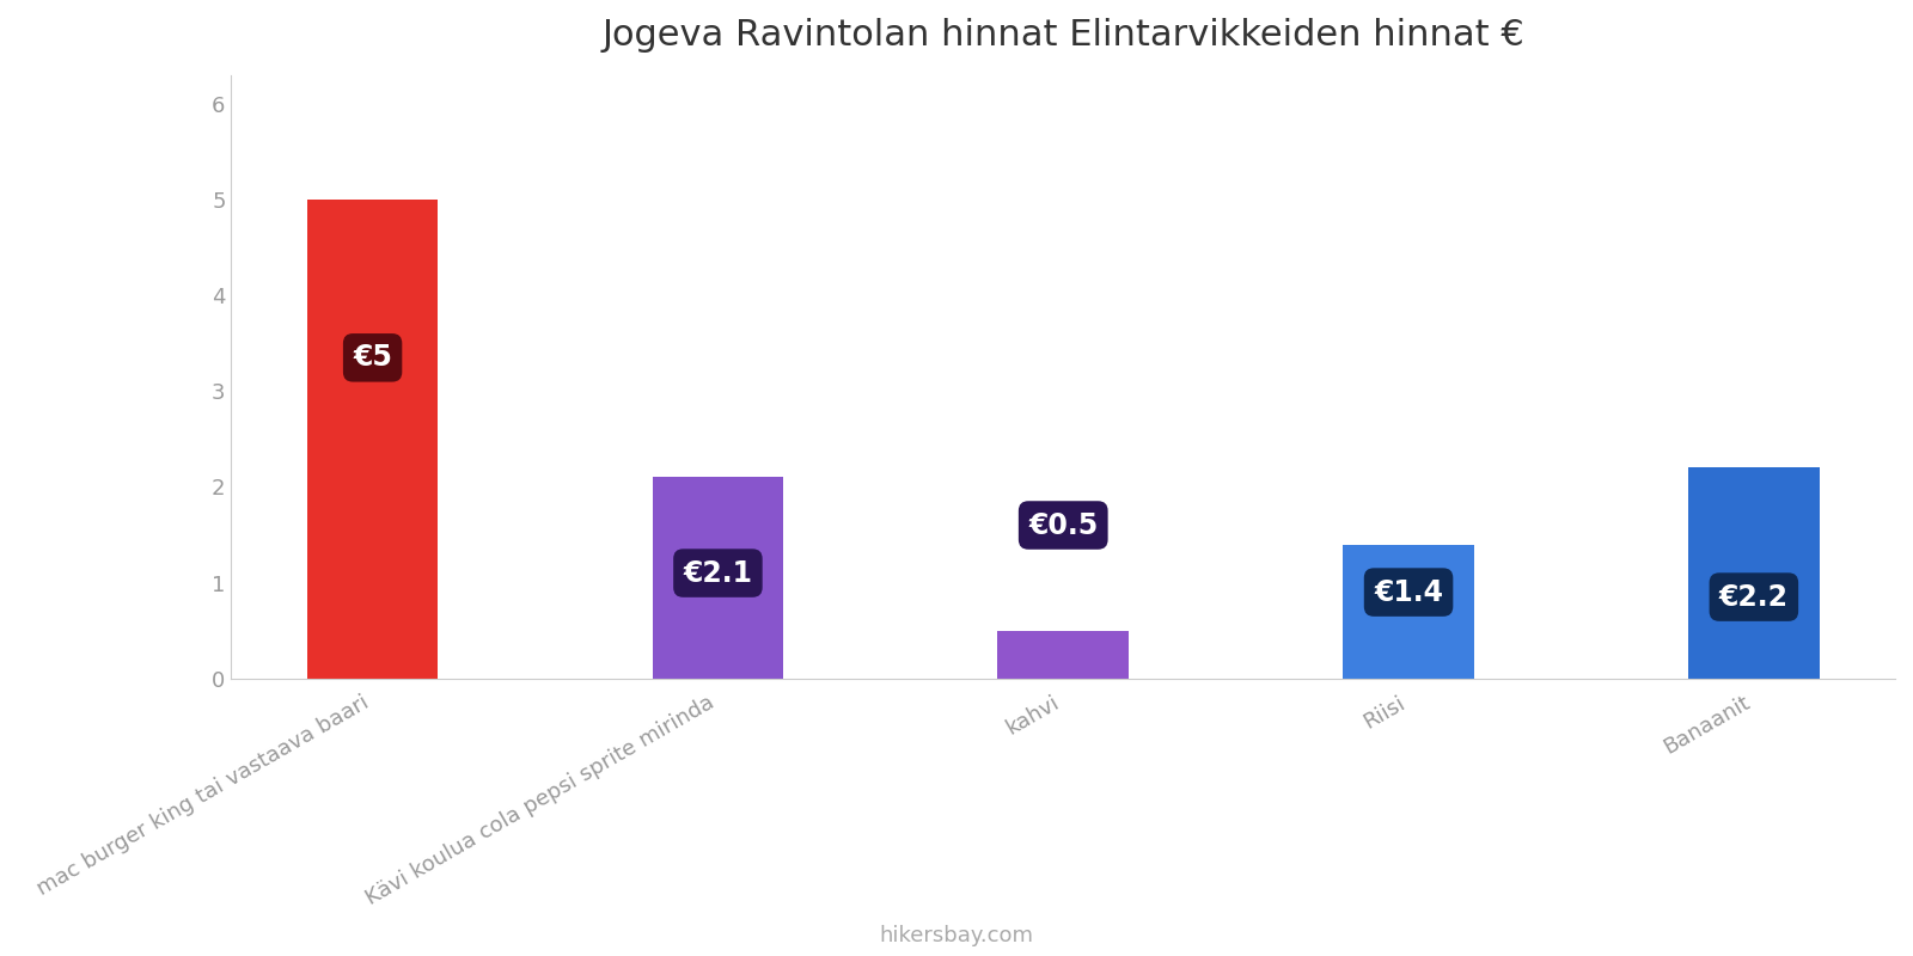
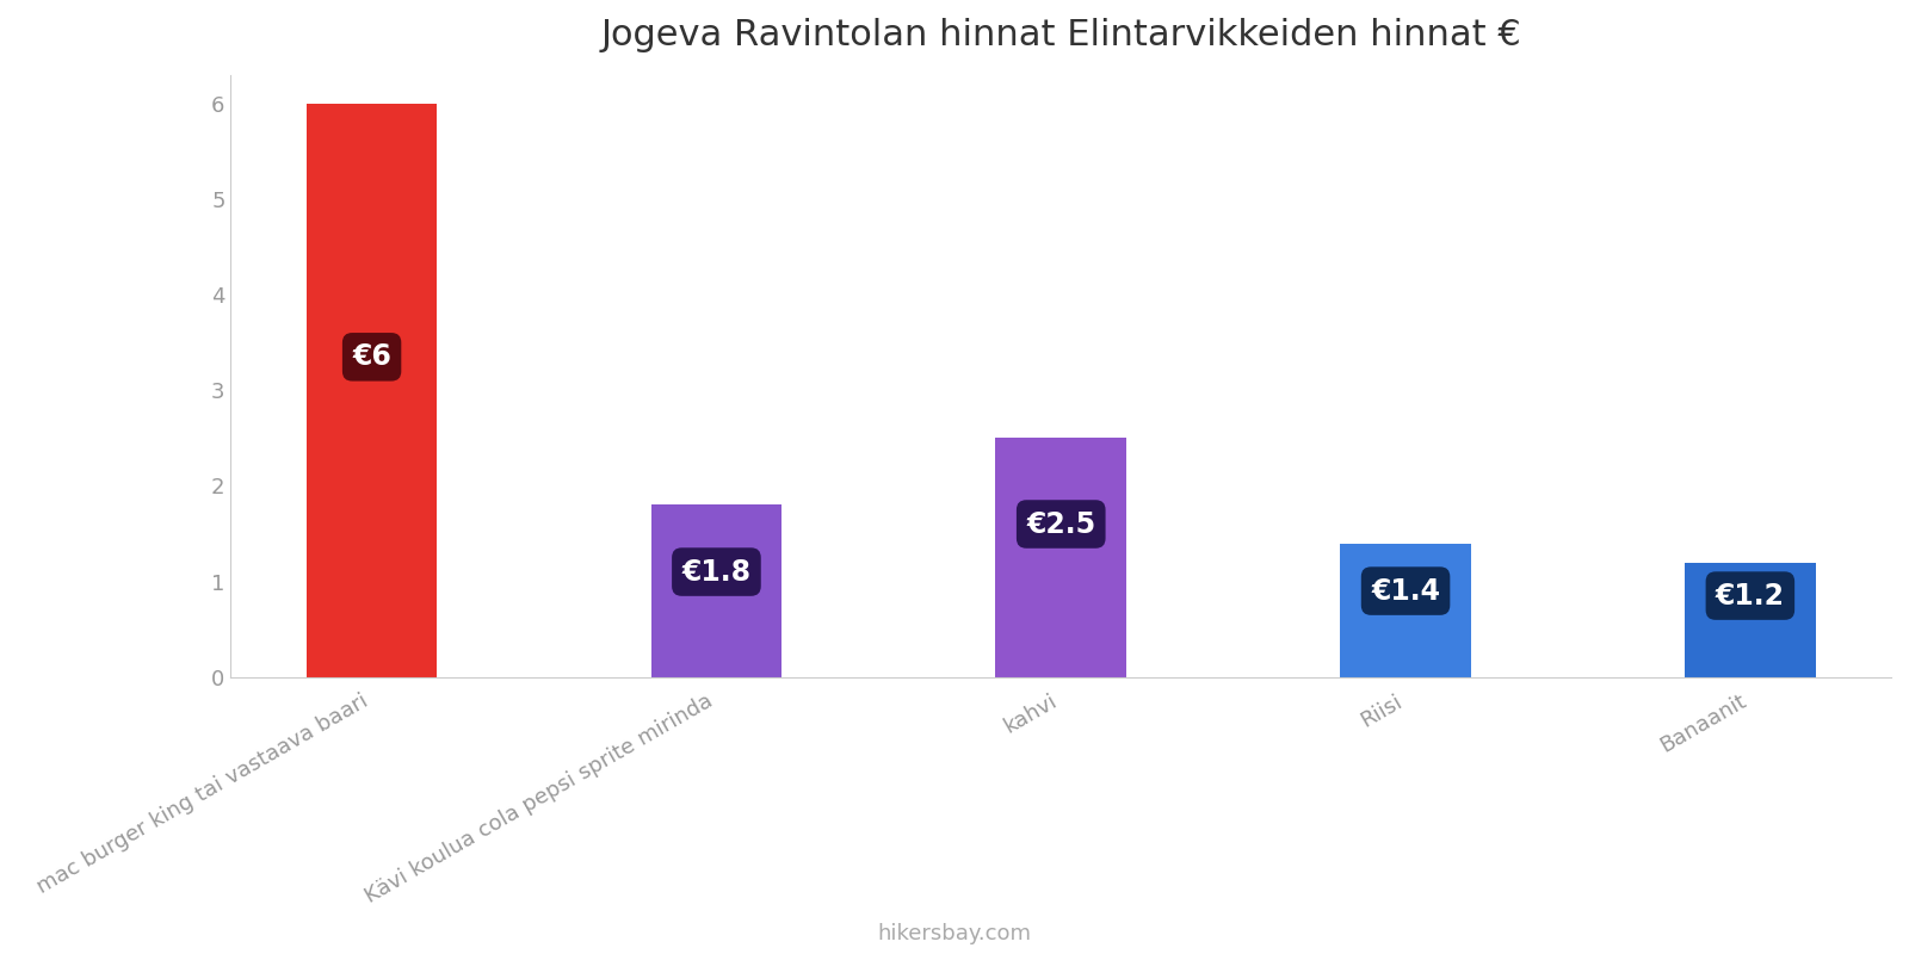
mac burger king tai vastaava baari: €5 -> €6
Kävi koulua cola pepsi sprite mirinda: €2.1 -> €1.8
kahvi: €0.5 -> €2.5
Banaanit: €2.2 -> €1.2
